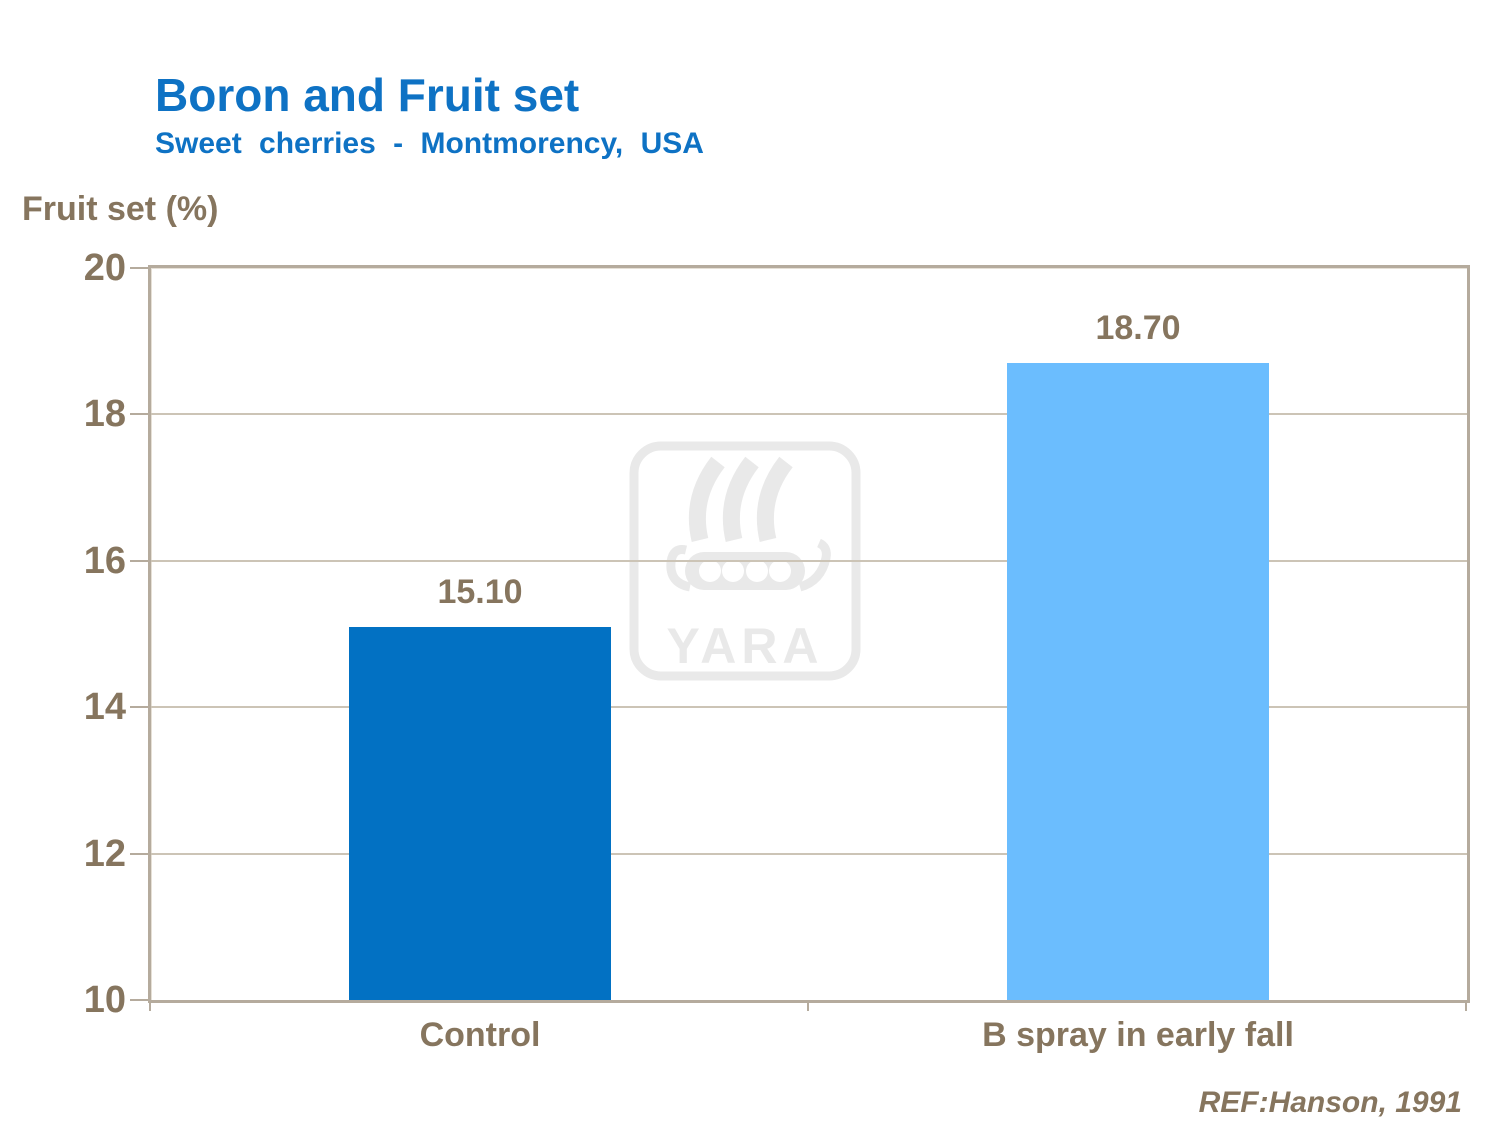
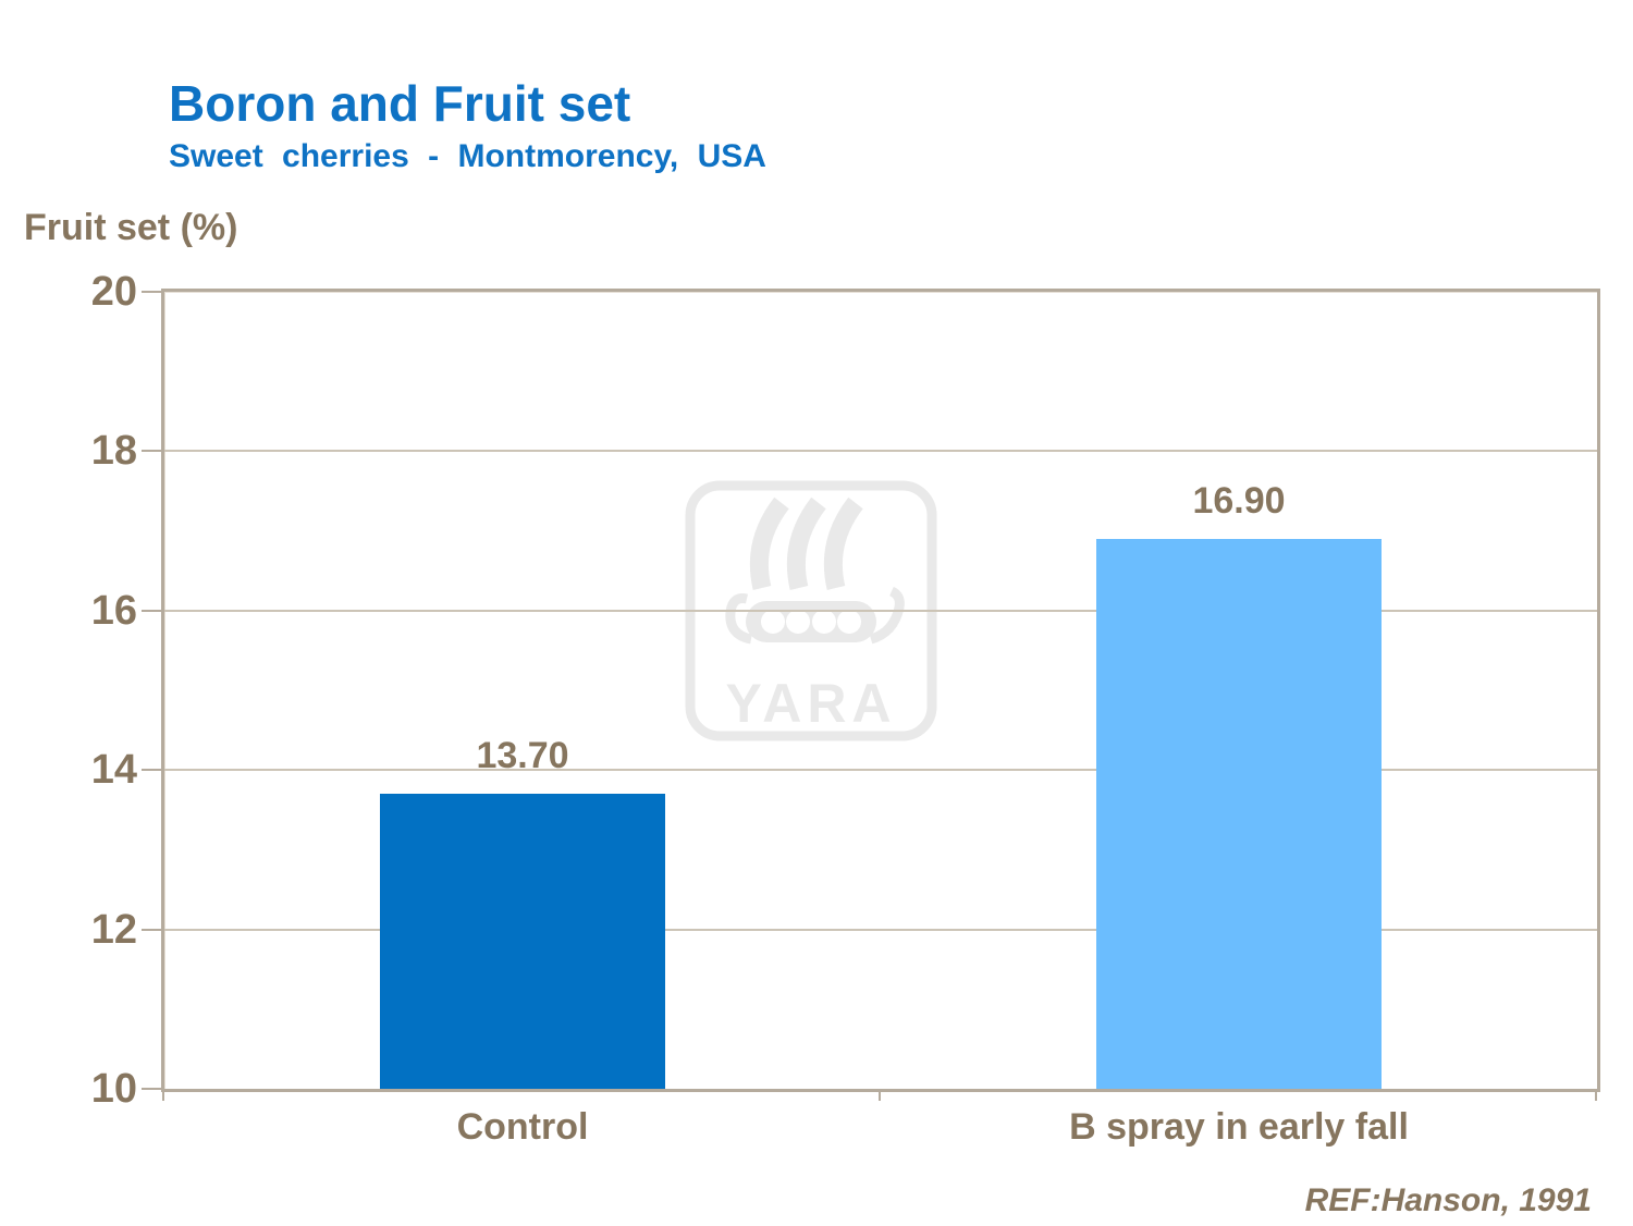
Control: 15.10 -> 13.70
B spray in early fall: 18.70 -> 16.90
